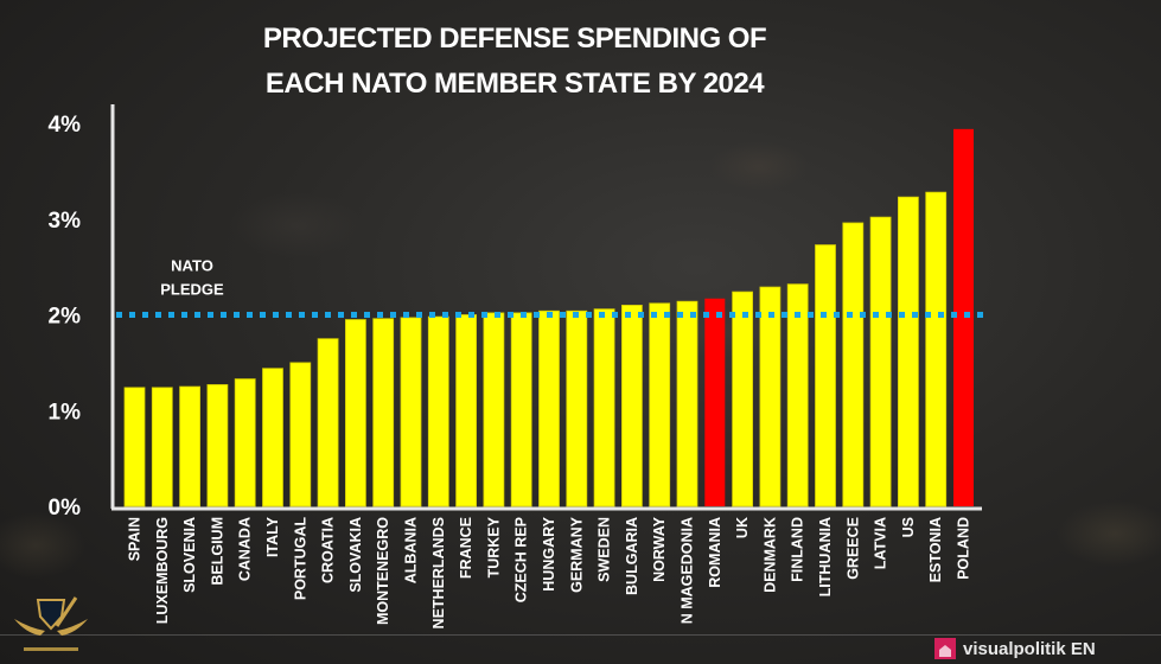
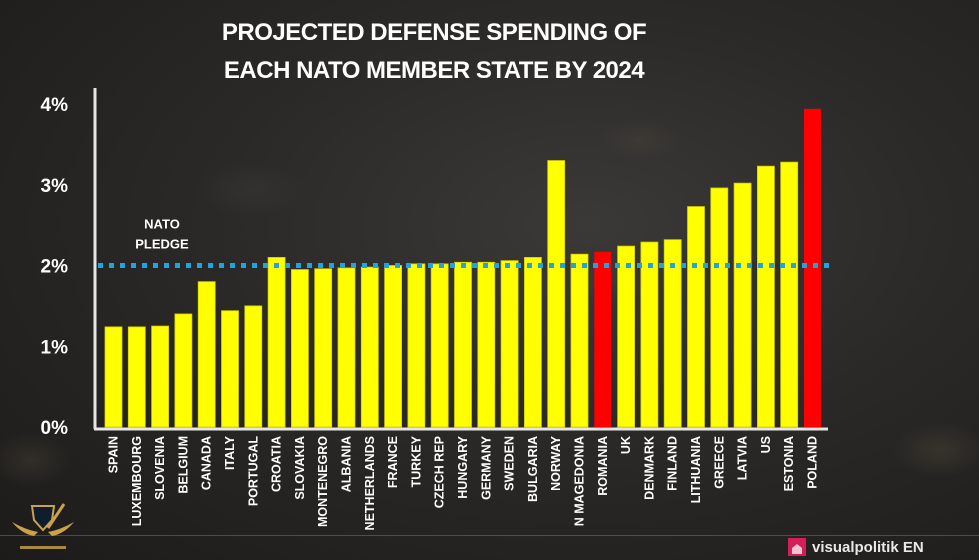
BELGIUM: 1.3% -> 1.4%
CANADA: 1.3% -> 1.8%
CROATIA: 1.8% -> 2.1%
NORWAY: 2.1% -> 3.3%
